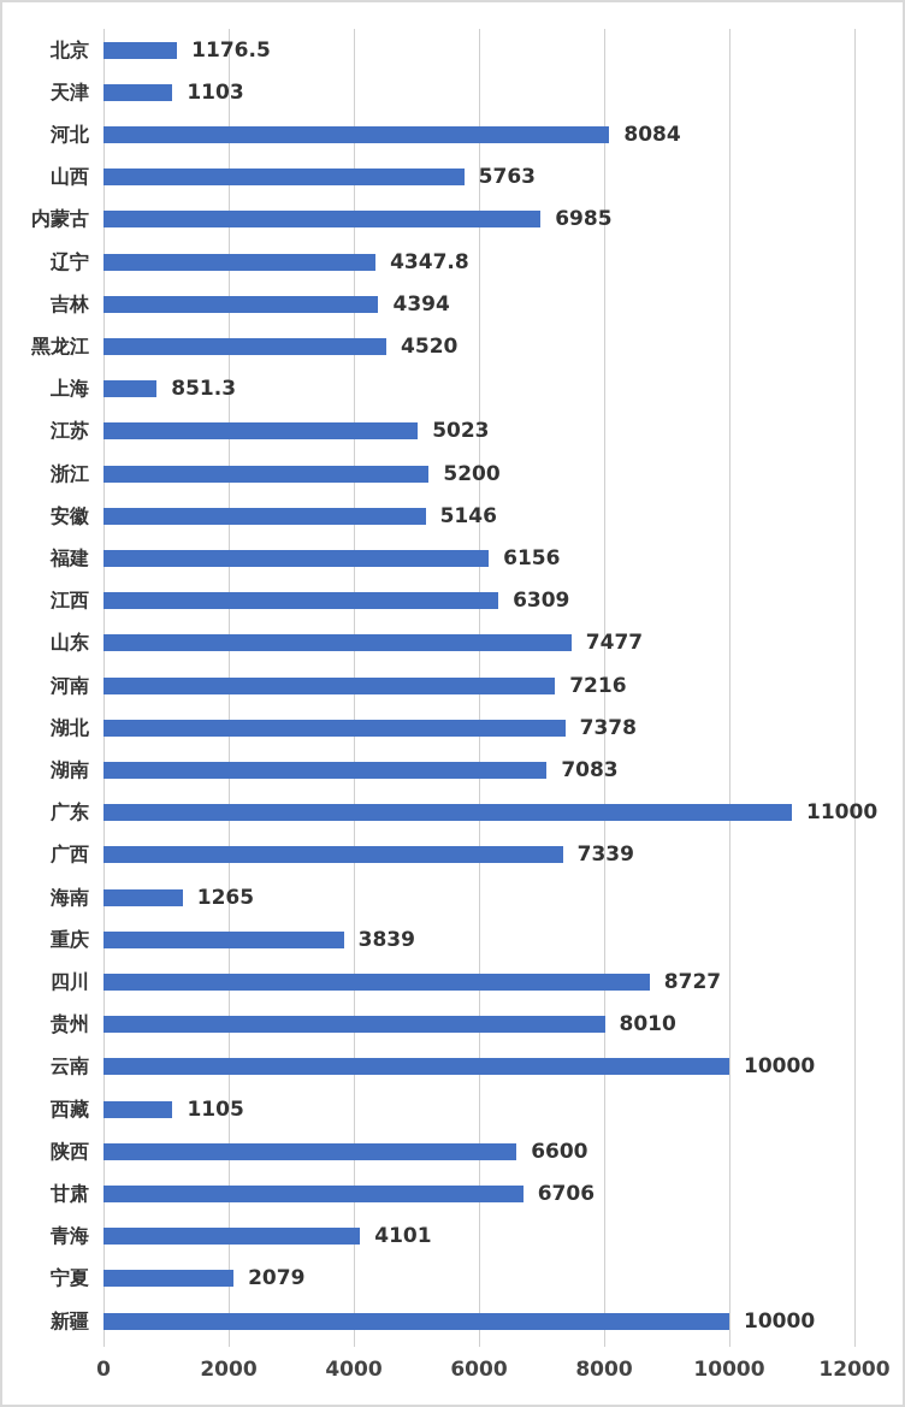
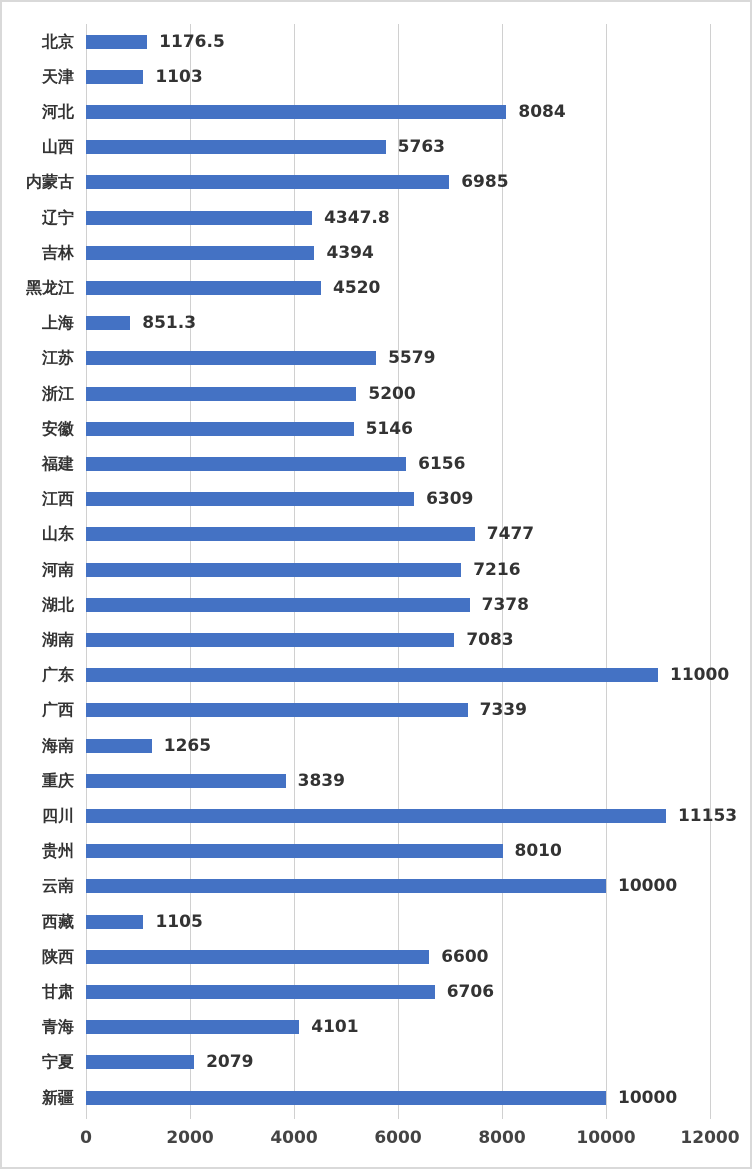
江苏: 5023 -> 5579
四川: 8727 -> 11153
